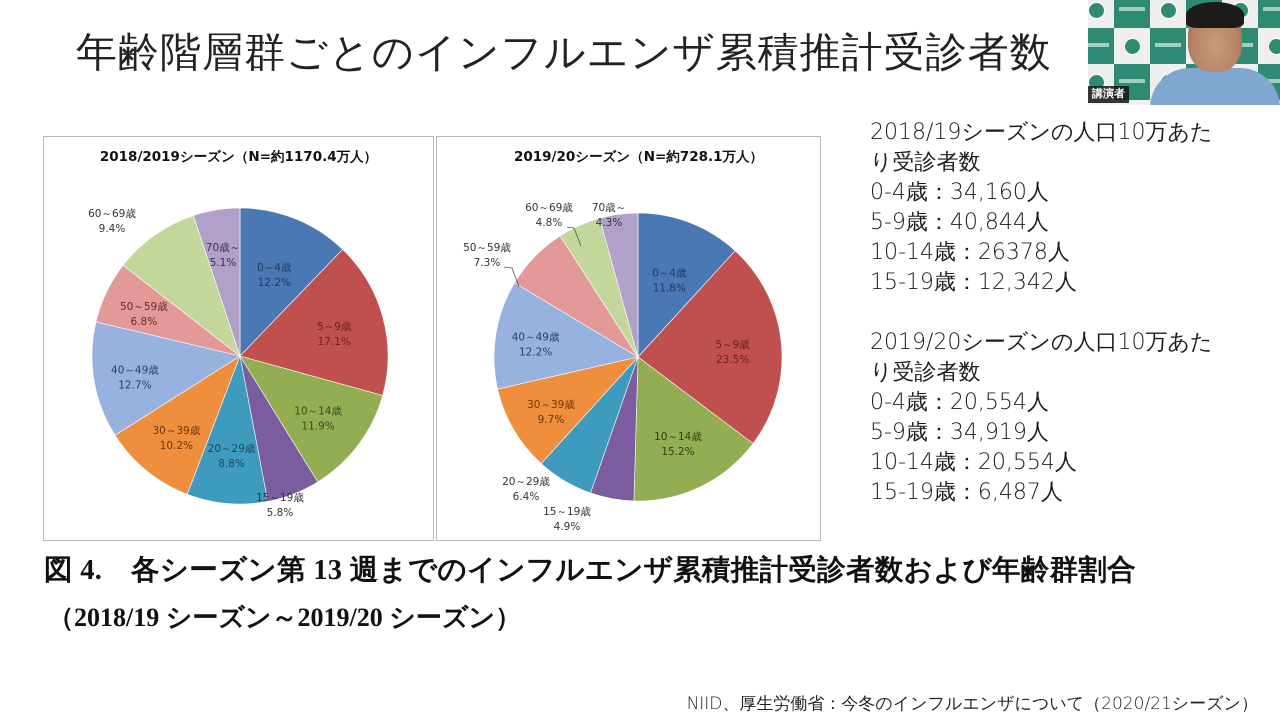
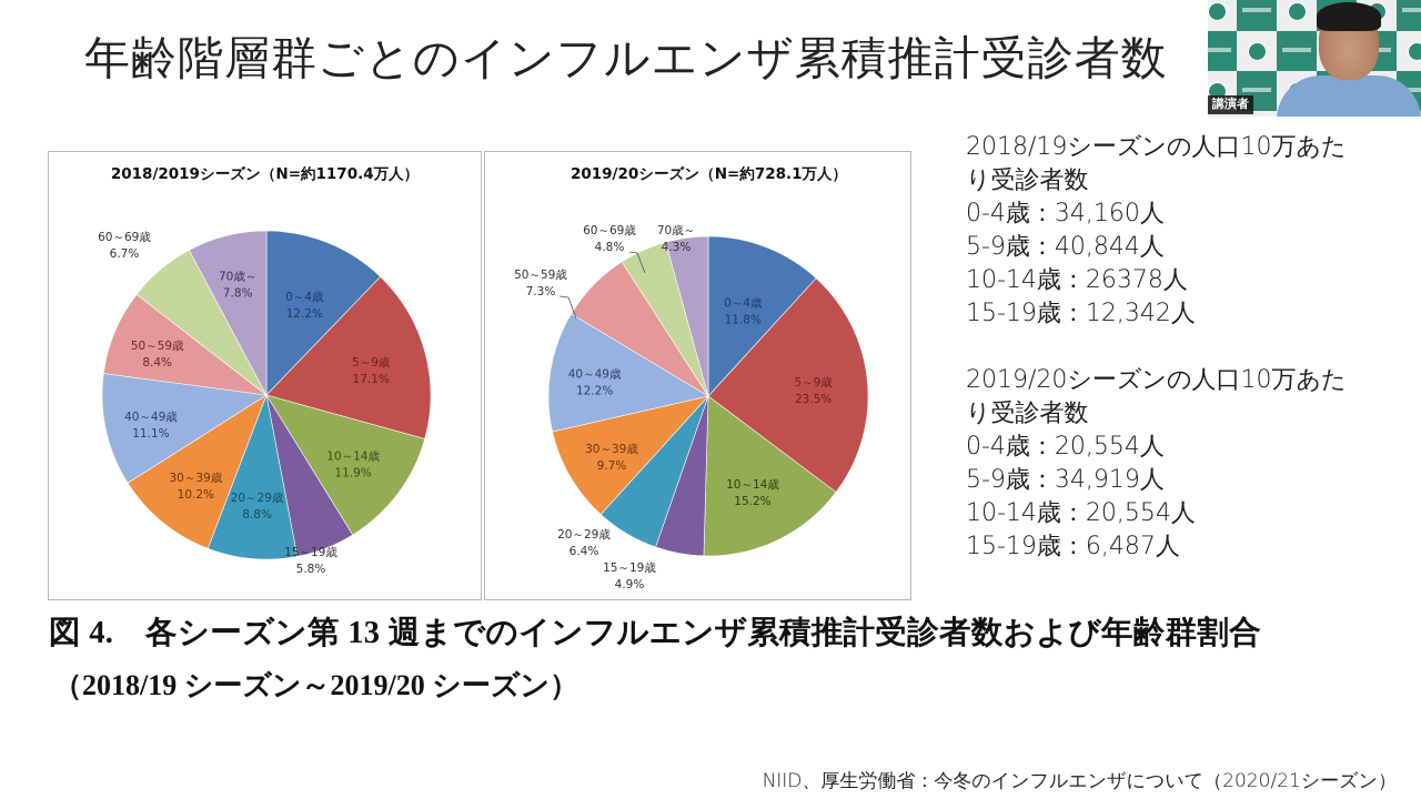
2018/2019シーズン（N=約1170.4万人）/40～49歳: 12.7% -> 11.1%
2018/2019シーズン（N=約1170.4万人）/50～59歳: 6.8% -> 8.4%
2018/2019シーズン（N=約1170.4万人）/60～69歳: 9.4% -> 6.7%
2018/2019シーズン（N=約1170.4万人）/70歳～: 5.1% -> 7.8%
